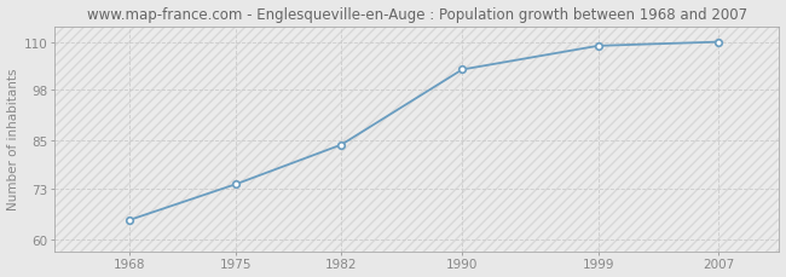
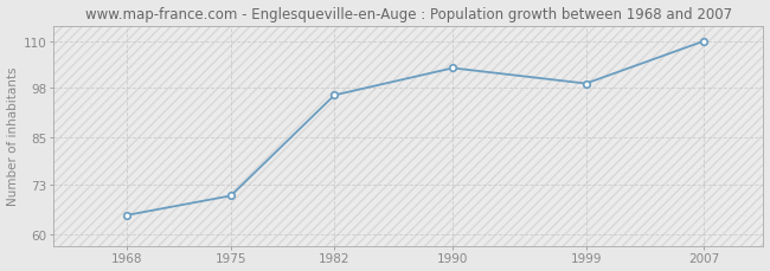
1975: 74 -> 70
1982: 84 -> 96
1999: 109 -> 99
